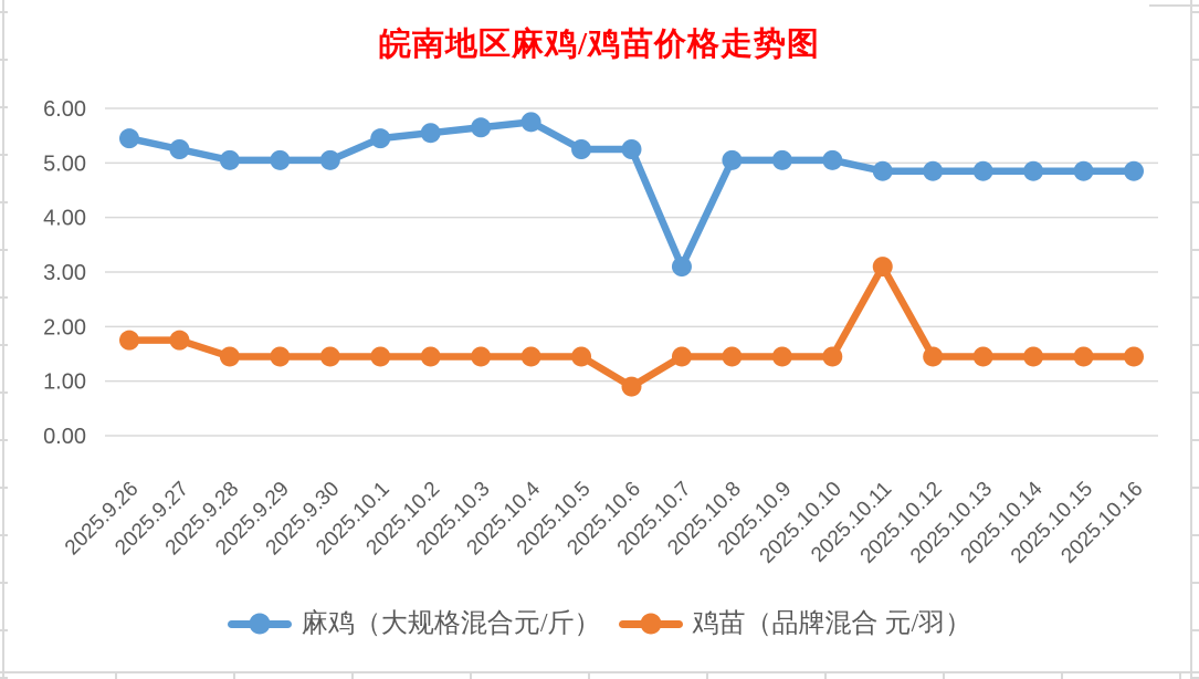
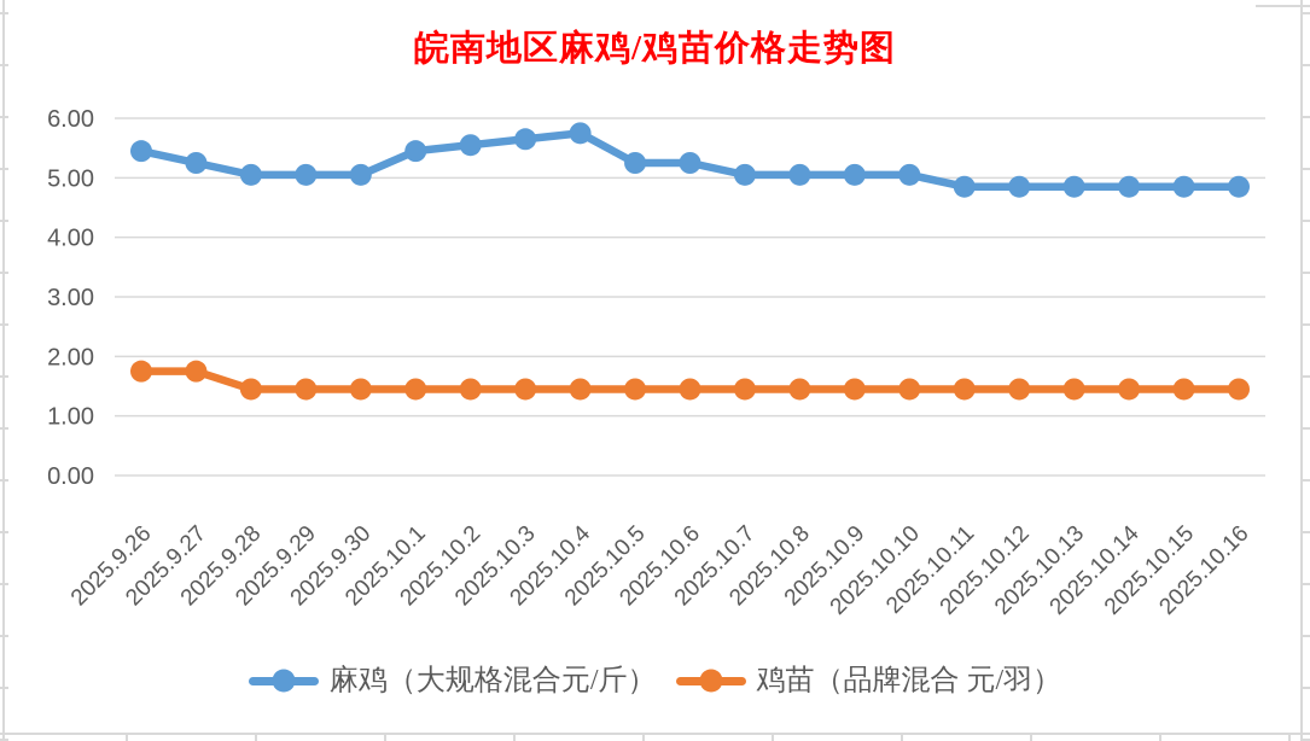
鸡苗（品牌混合 元/羽）/2025.10.6: 0.9 -> 1.4
麻鸡（大规格混合元/斤）/2025.10.7: 3.1 -> 5.0
鸡苗（品牌混合 元/羽）/2025.10.11: 3.1 -> 1.4
